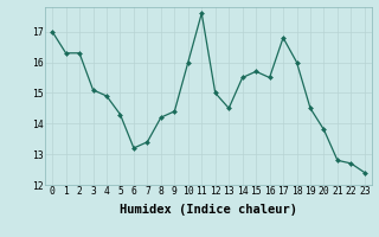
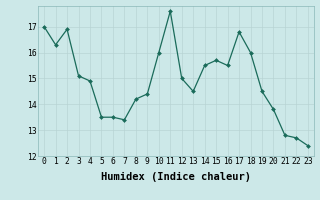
2: 16.3 -> 16.9
5: 14.3 -> 13.5
6: 13.2 -> 13.5
